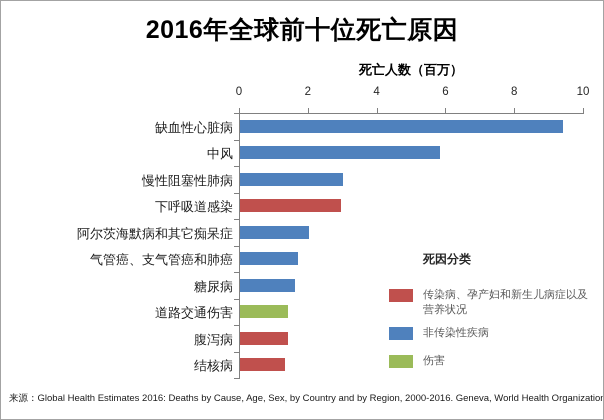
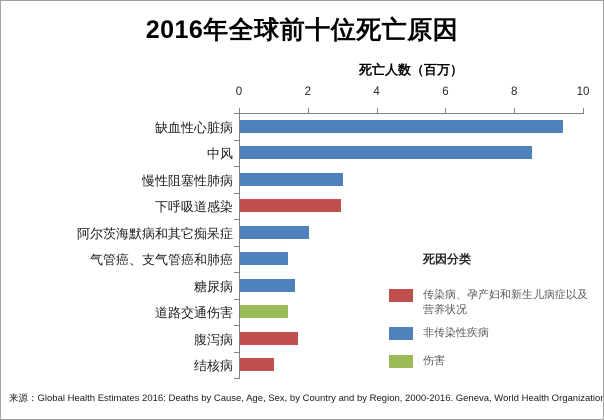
中风: 5.8 -> 8.5
气管癌、支气管癌和肺癌: 1.7 -> 1.4
腹泻病: 1.4 -> 1.7
结核病: 1.3 -> 1.0
